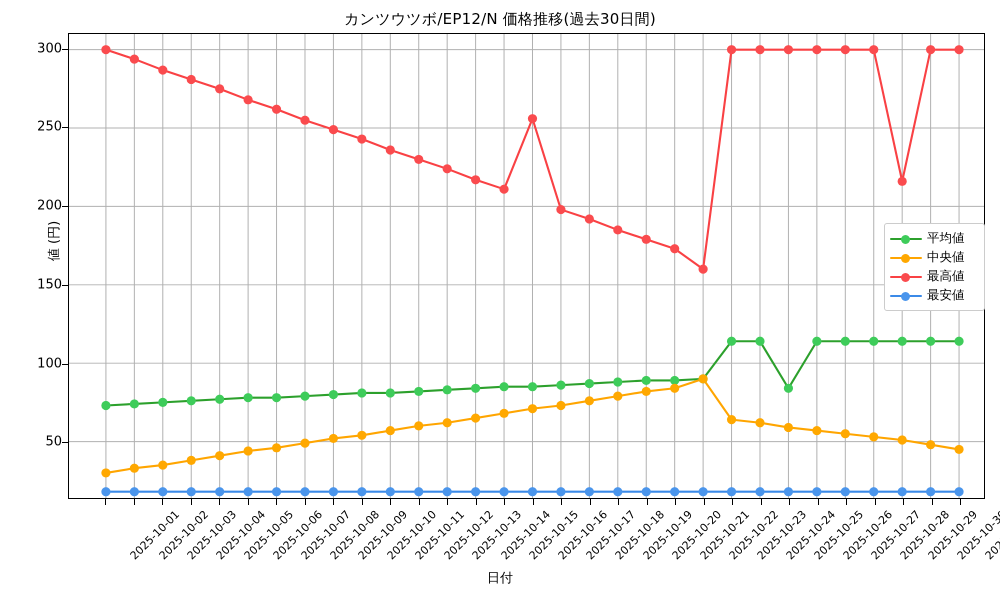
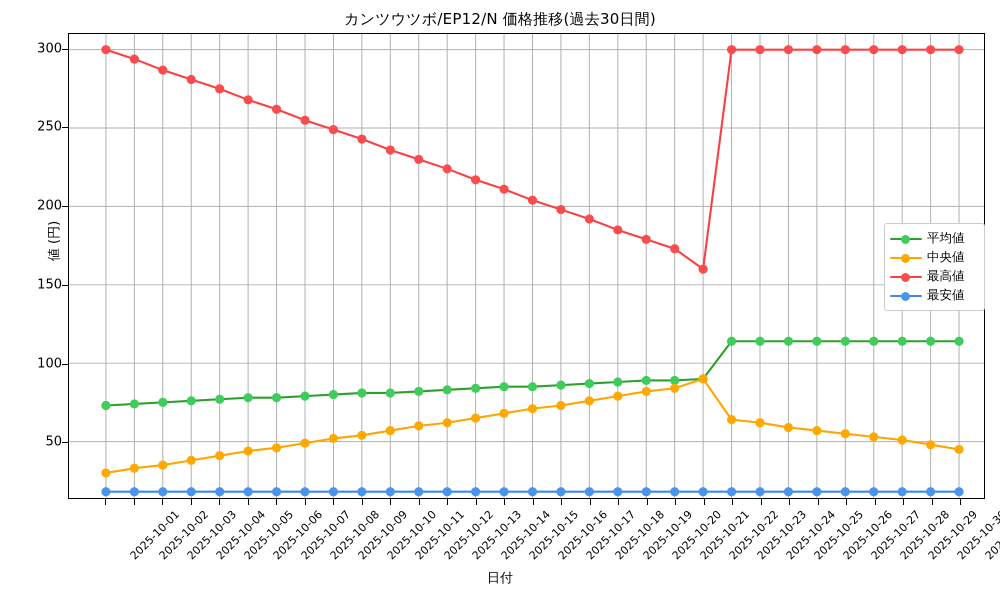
最高値/2025-10-16: 256 -> 204
平均値/2025-10-25: 84 -> 114
最高値/2025-10-29: 216 -> 300
